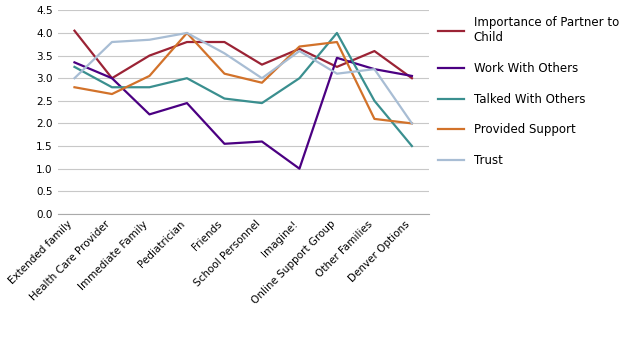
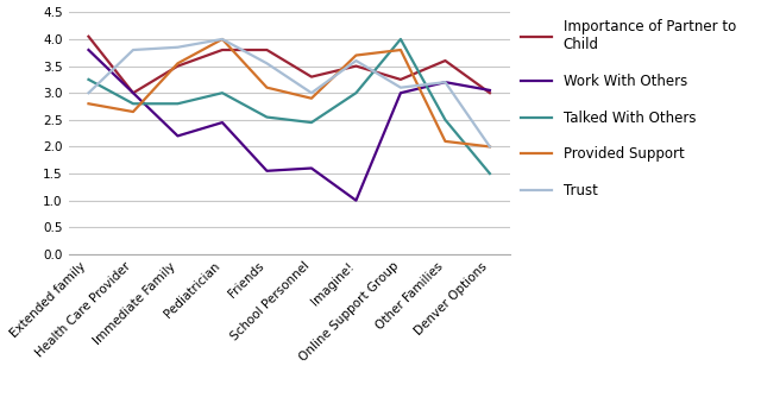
Work With Others/Extended family: 3.35 -> 3.80
Provided Support/Immediate Family: 3.05 -> 3.55
Importance of Partner to Child/Imagine!: 3.65 -> 3.50
Work With Others/Online Support Group: 3.45 -> 3.00
